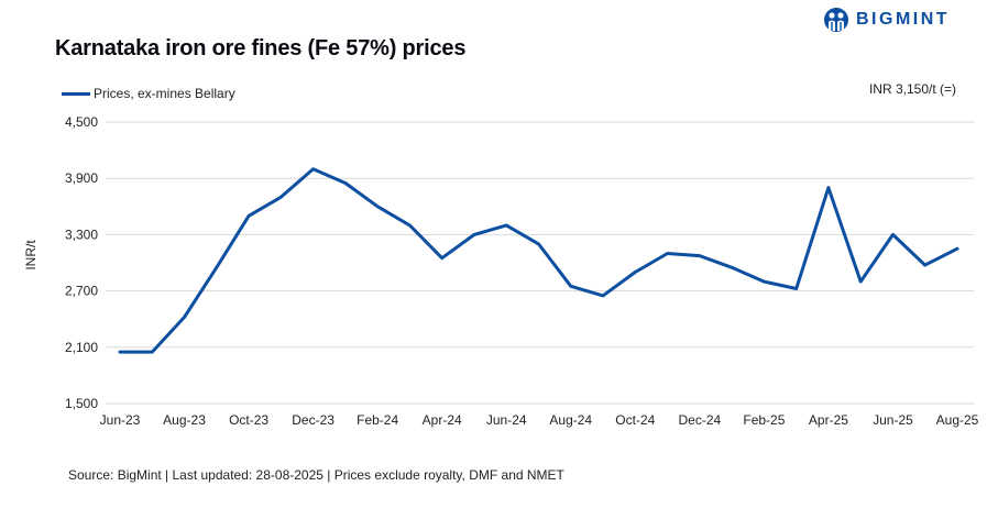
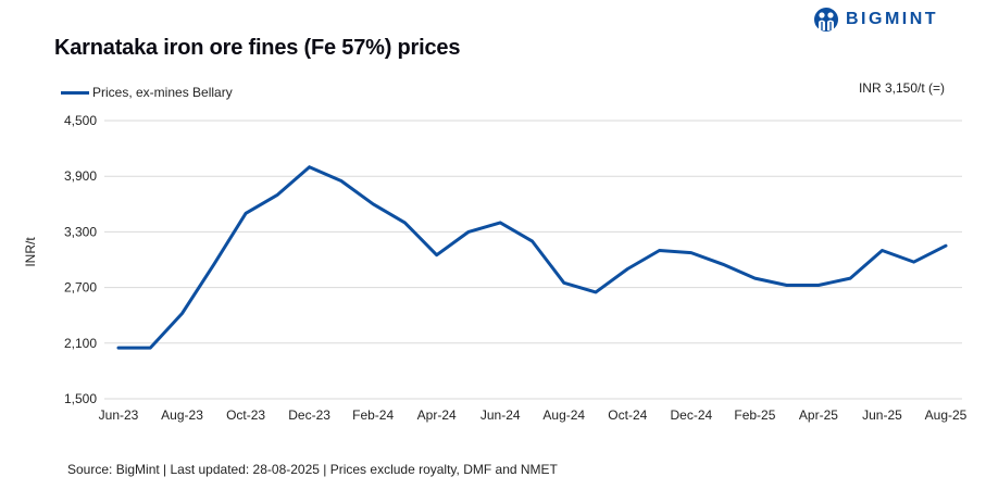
Apr-25: 3800 -> 2700
Jun-25: 3300 -> 3100
